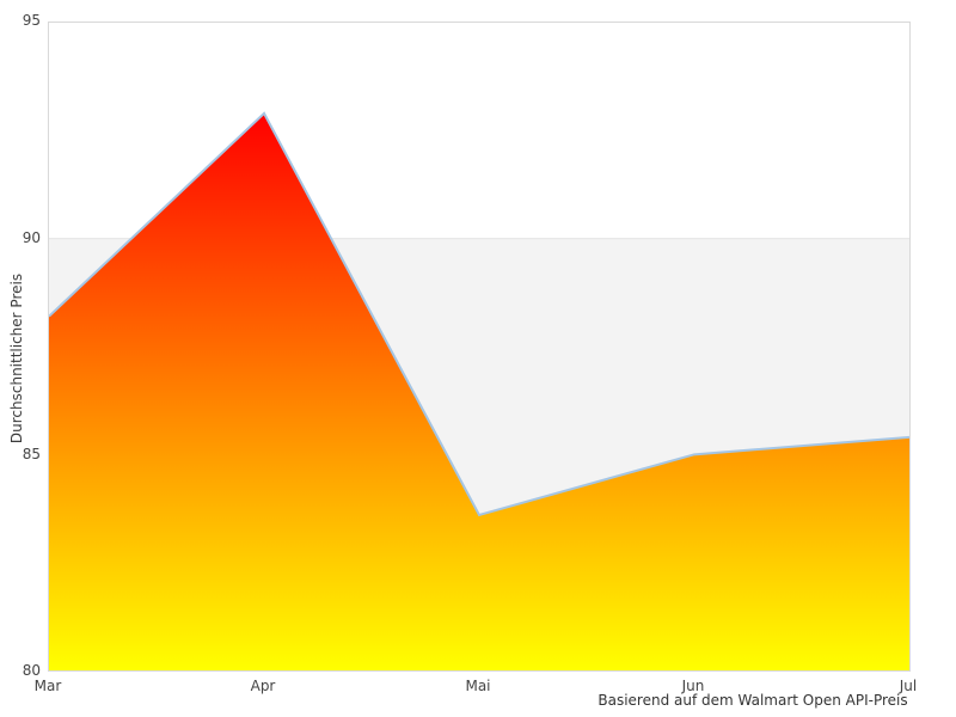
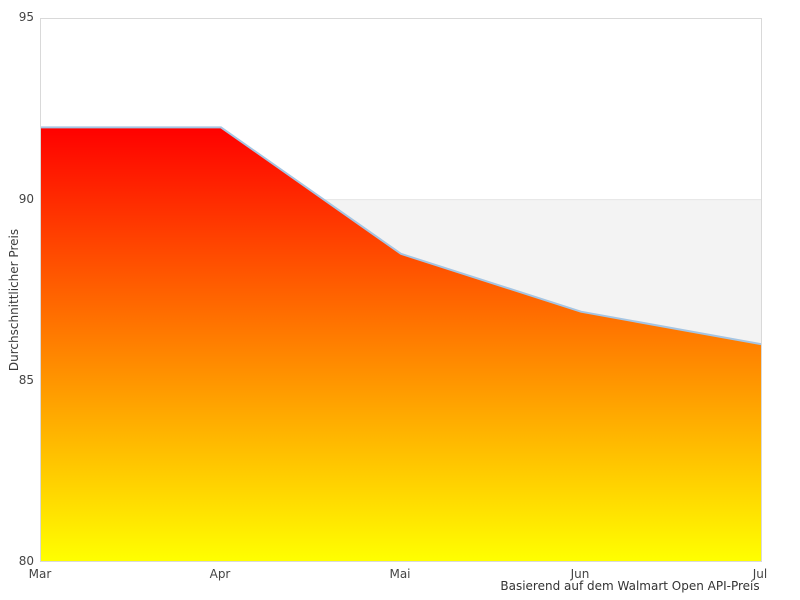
Mar: 88.2 -> 92.0
Apr: 92.9 -> 92.0
Mai: 83.6 -> 88.5
Jun: 85.0 -> 86.9
Jul: 85.4 -> 86.0
